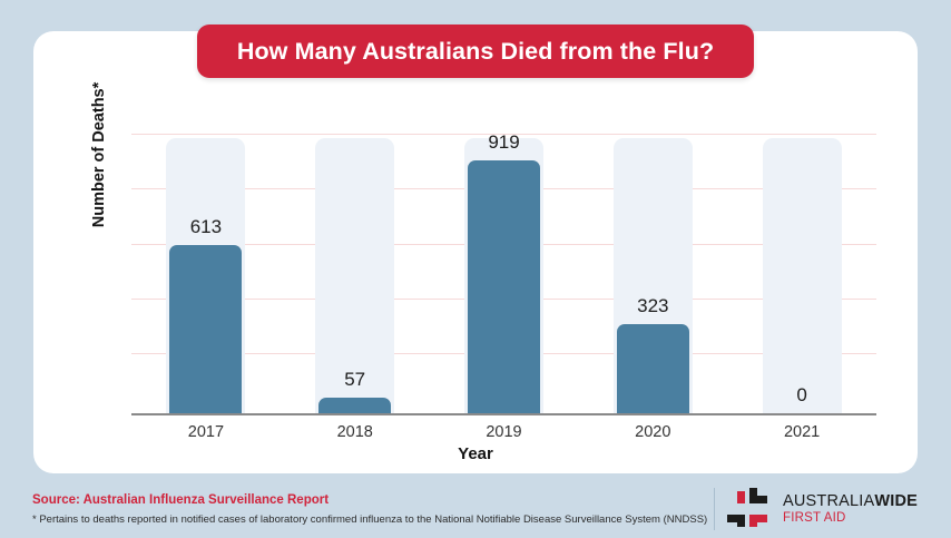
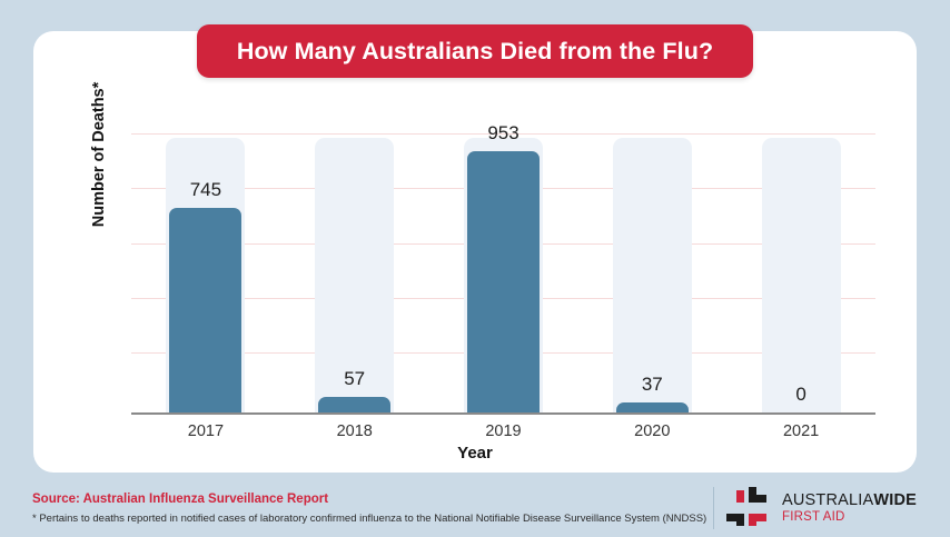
2017: 613 -> 745
2019: 919 -> 953
2020: 323 -> 37
